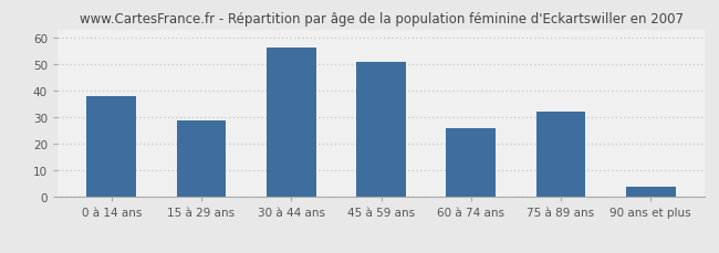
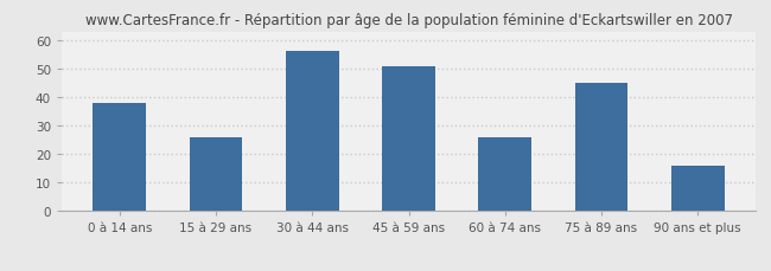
15 à 29 ans: 29 -> 26
75 à 89 ans: 32 -> 45
90 ans et plus: 4 -> 16
